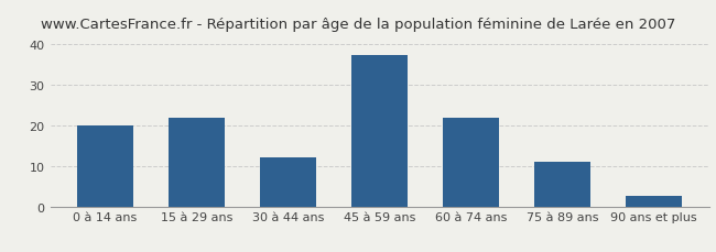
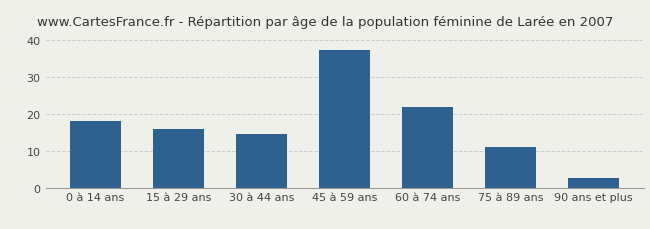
0 à 14 ans: 20.0 -> 18.0
15 à 29 ans: 22.0 -> 16.0
30 à 44 ans: 12.0 -> 14.5
